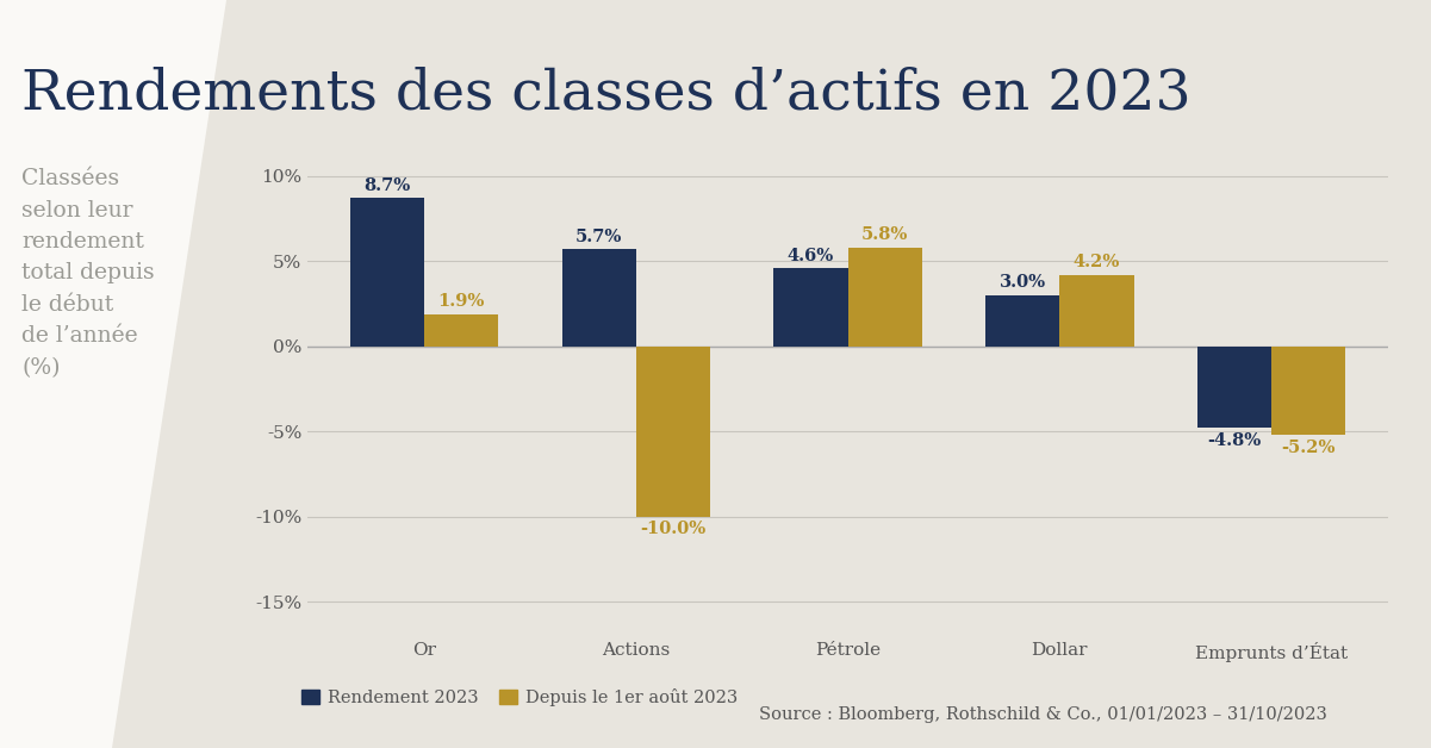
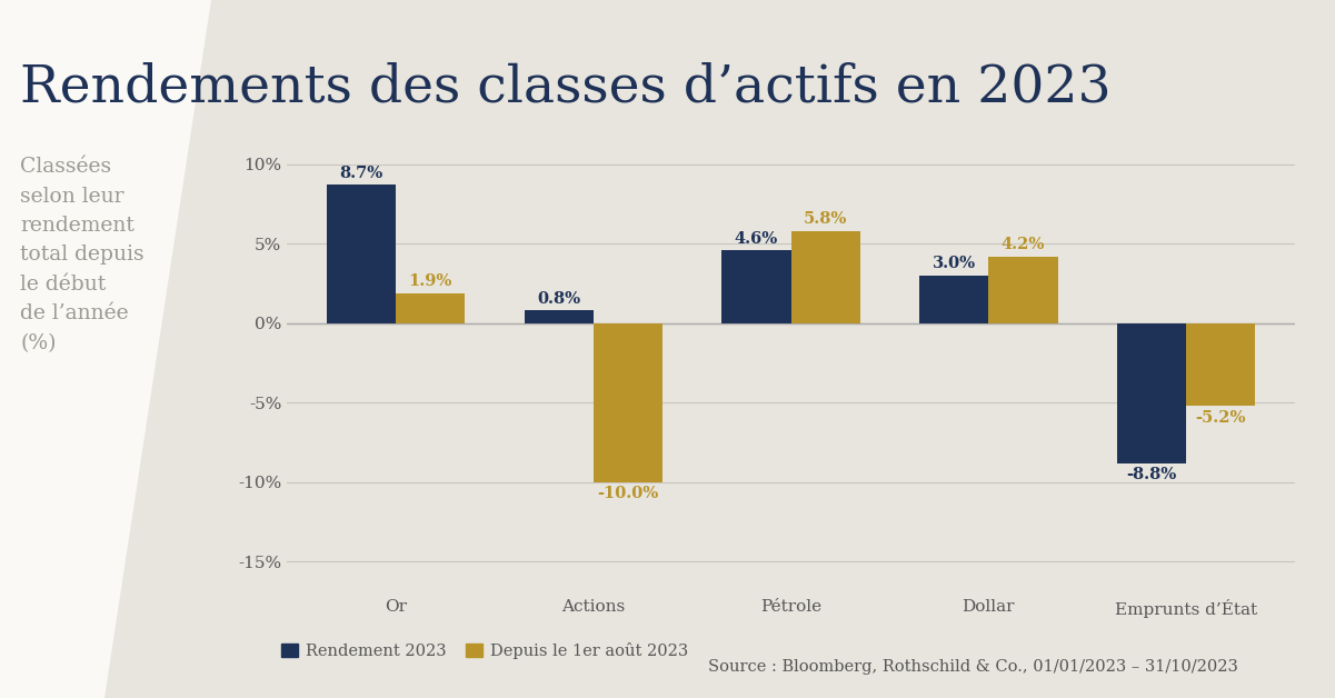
Rendement 2023/Actions: 5.7% -> 0.8%
Rendement 2023/Emprunts d’État: -4.8% -> -8.8%
